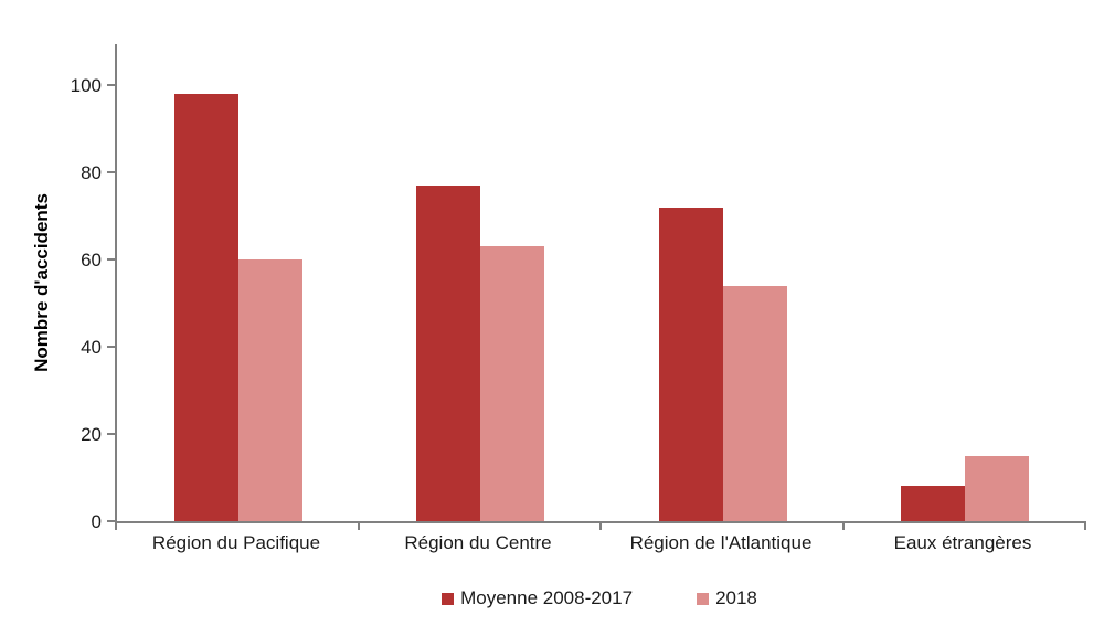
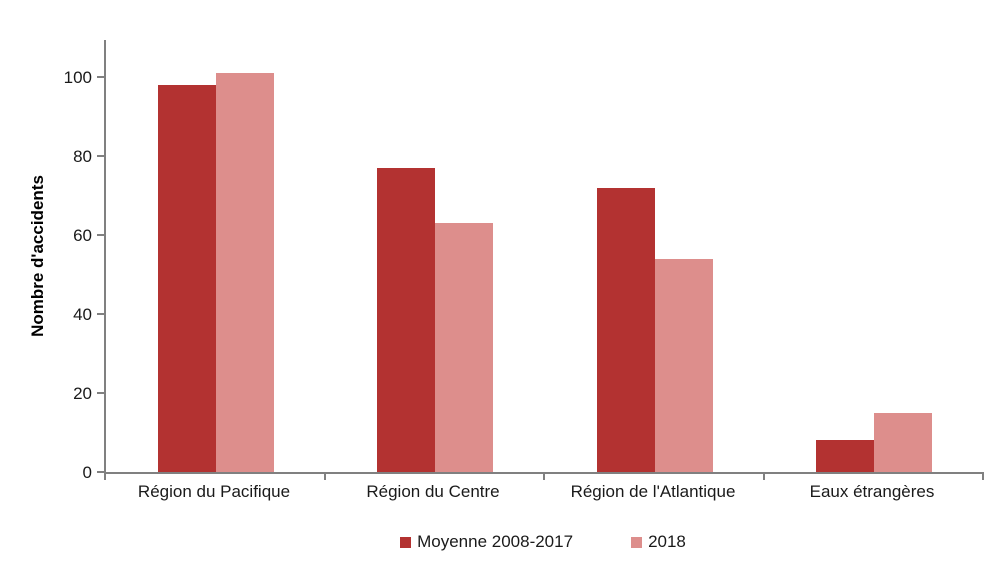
2018/Région du Pacifique: 60 -> 101
